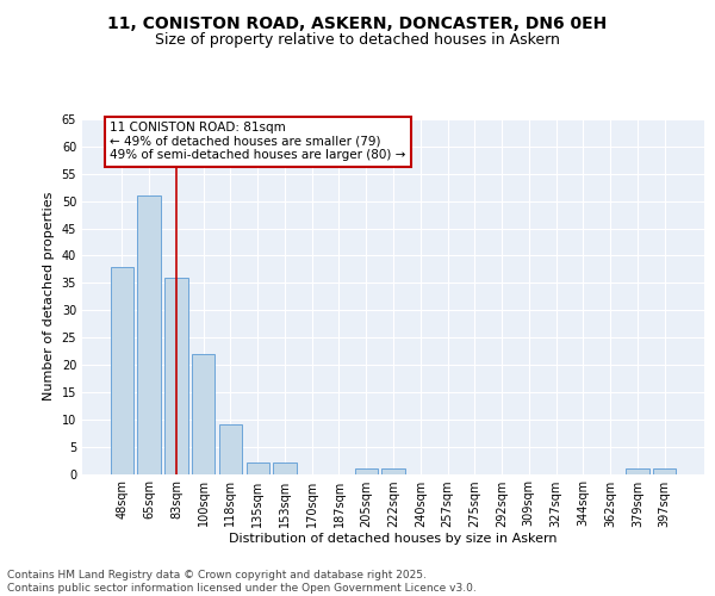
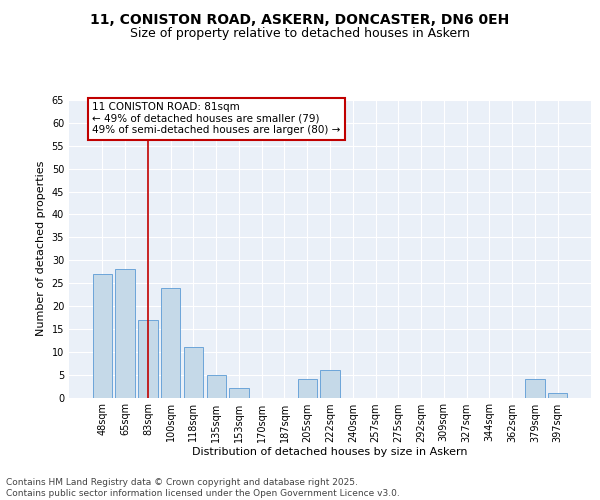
48sqm: 38 -> 27
65sqm: 51 -> 28
83sqm: 36 -> 17
100sqm: 22 -> 24
118sqm: 9 -> 11
135sqm: 2 -> 5
205sqm: 1 -> 4
222sqm: 1 -> 6
379sqm: 1 -> 4
